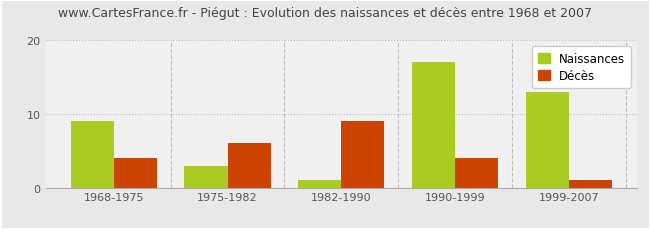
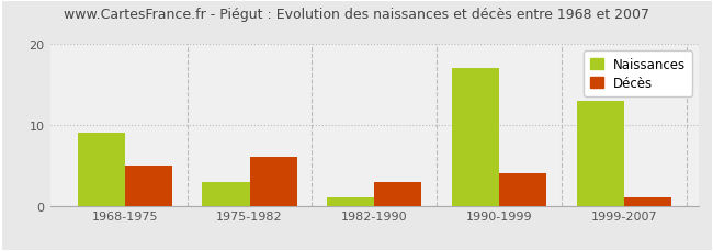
Décès/1968-1975: 4 -> 5
Décès/1982-1990: 9 -> 3
